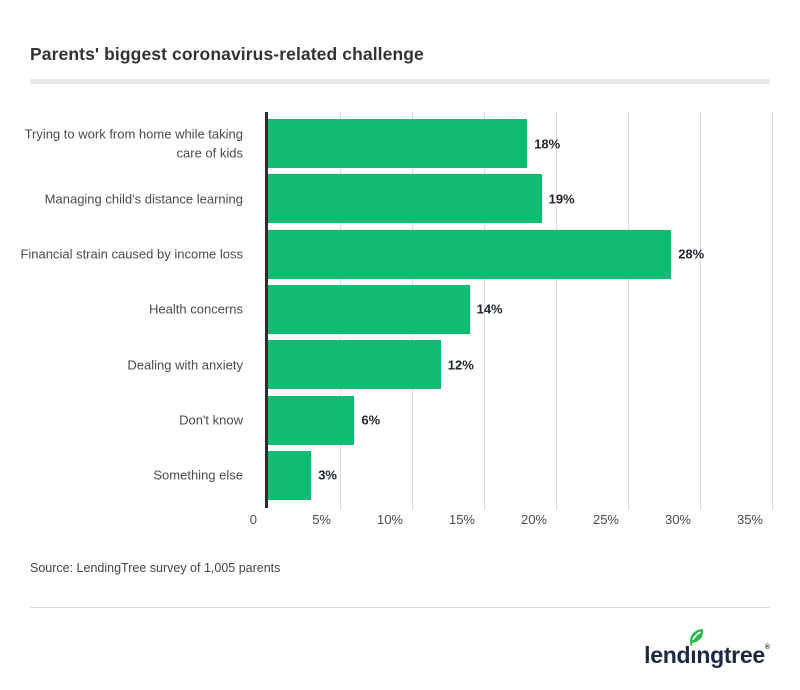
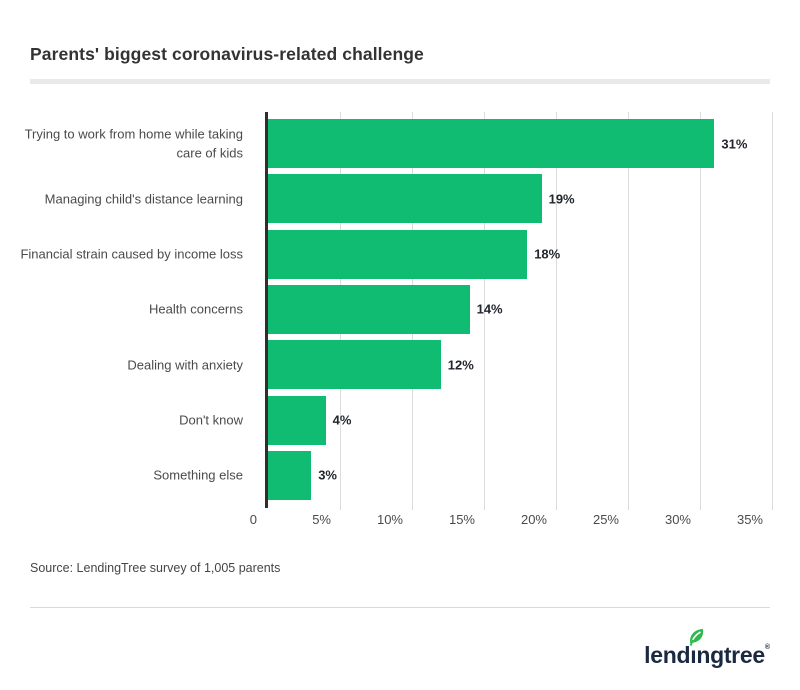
Trying to work from home while taking care of kids: 18% -> 31%
Financial strain caused by income loss: 28% -> 18%
Don't know: 6% -> 4%
